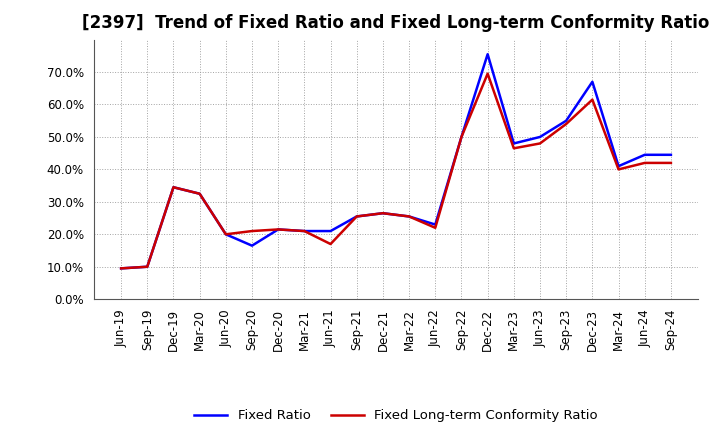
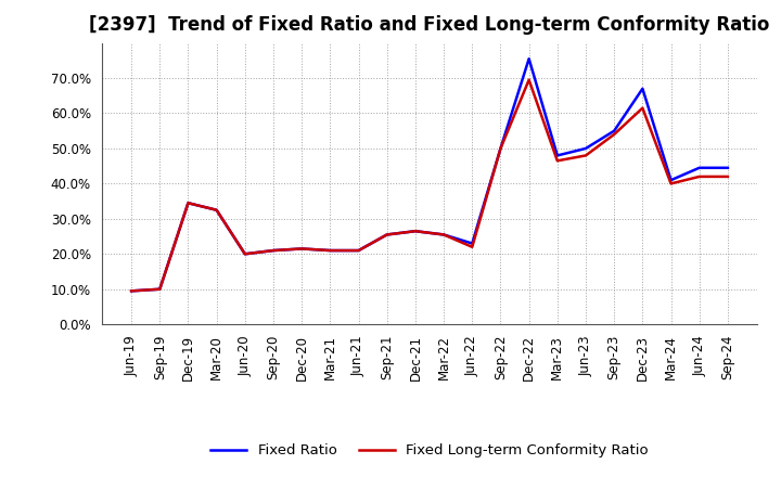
Fixed Ratio/Sep-20: 16.5% -> 21.0%
Fixed Long-term Conformity Ratio/Jun-21: 17.0% -> 21.0%
